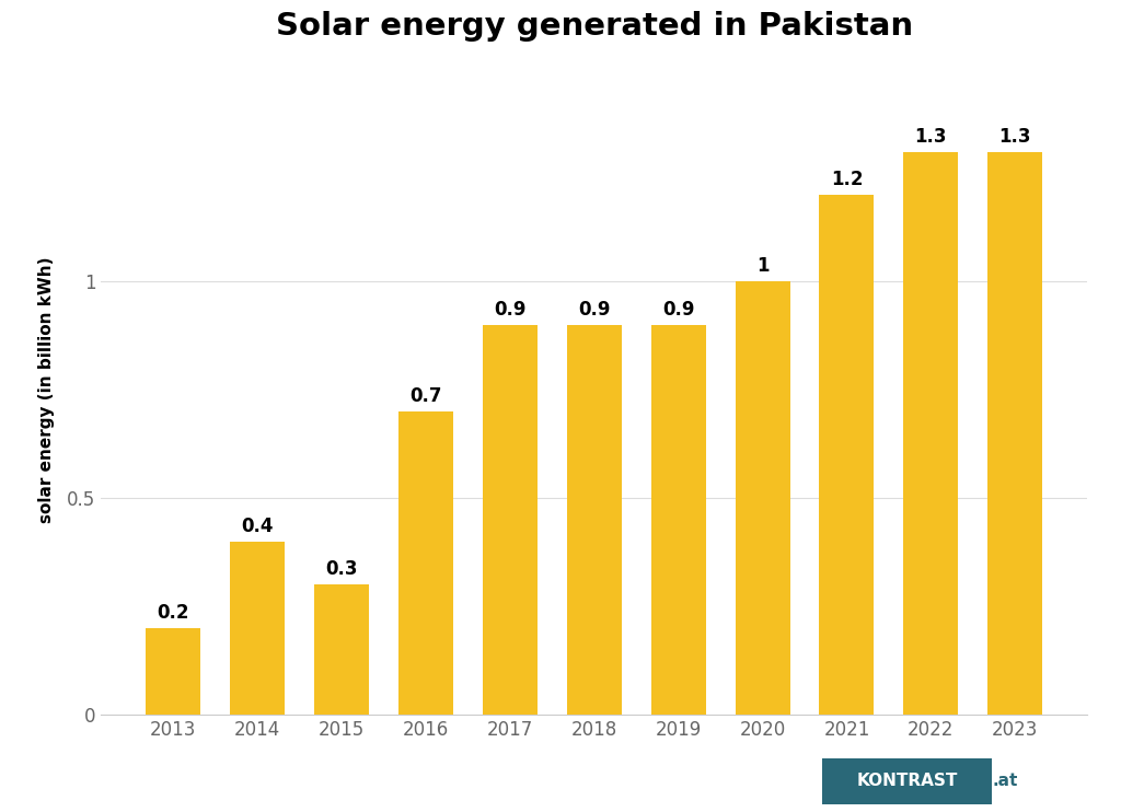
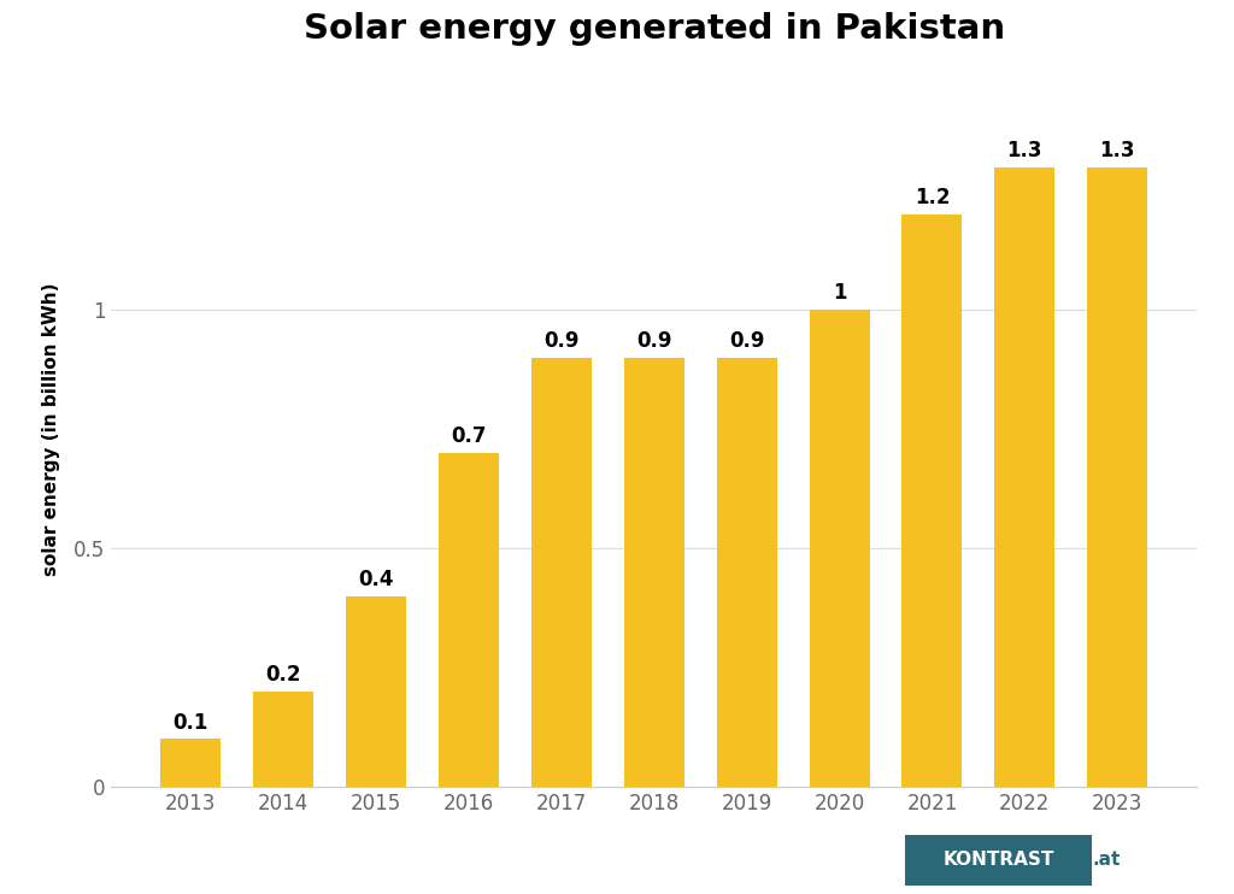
2013: 0.2 -> 0.1
2014: 0.4 -> 0.2
2015: 0.3 -> 0.4
